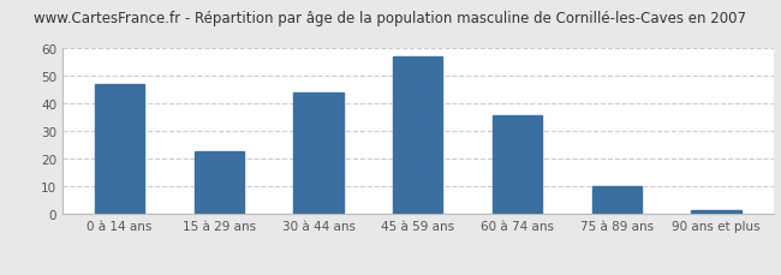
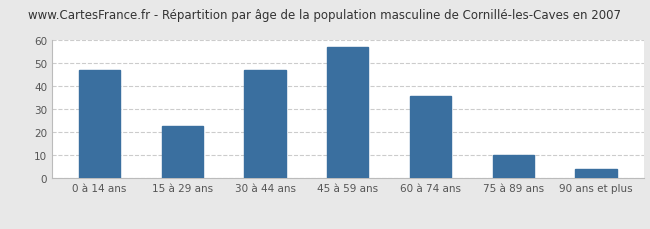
30 à 44 ans: 44.0 -> 47.0
90 ans et plus: 1.5 -> 4.0
